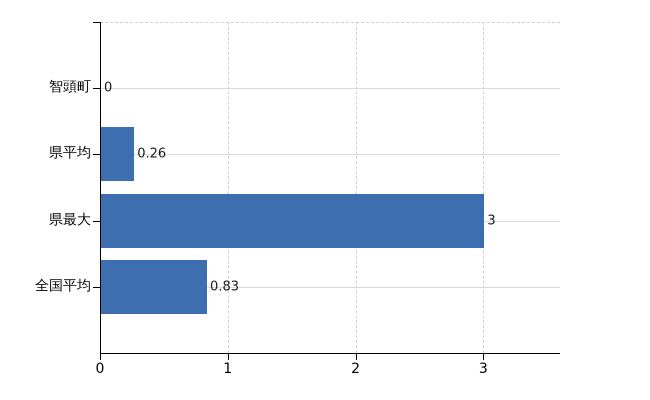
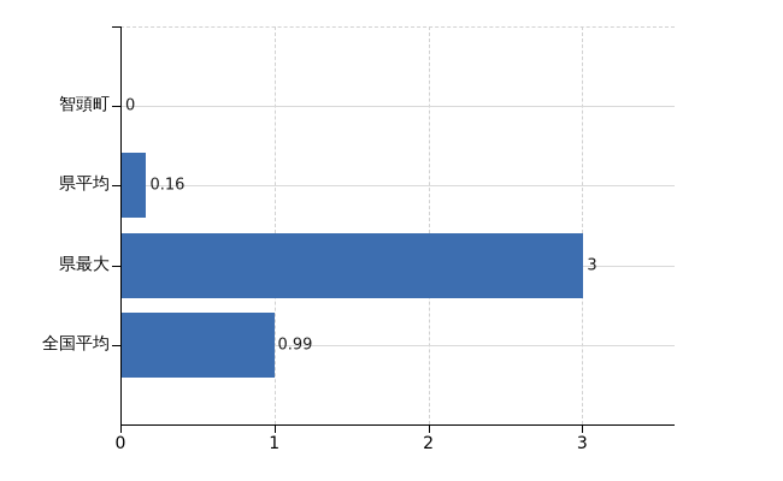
県平均: 0.26 -> 0.16
全国平均: 0.83 -> 0.99
